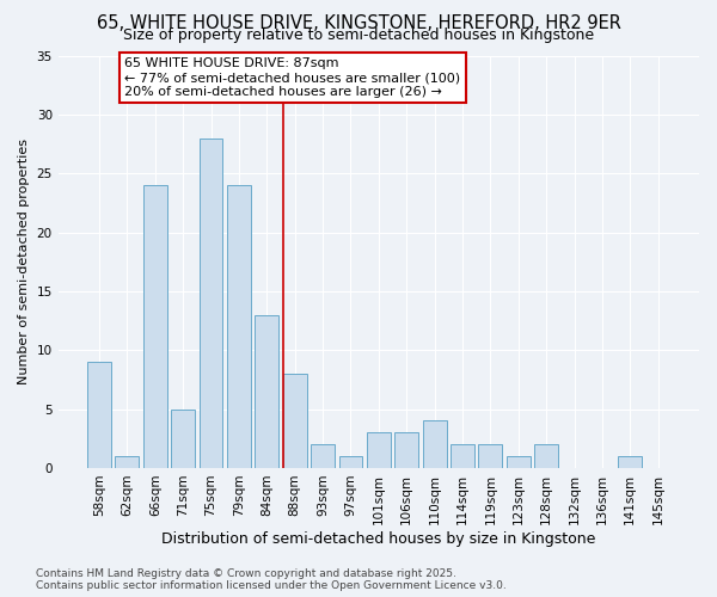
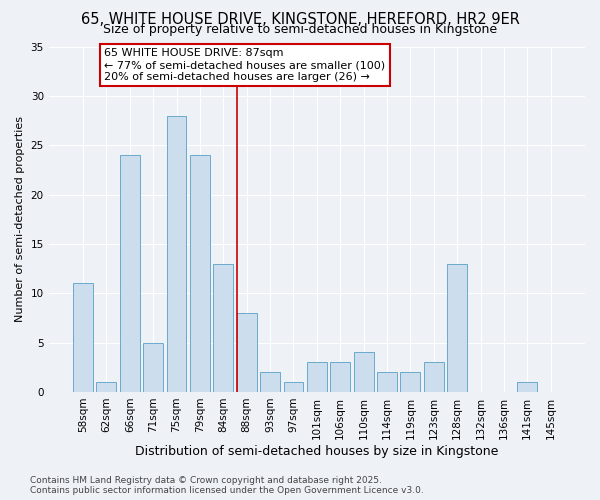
58sqm: 9 -> 11
123sqm: 1 -> 3
128sqm: 2 -> 13
